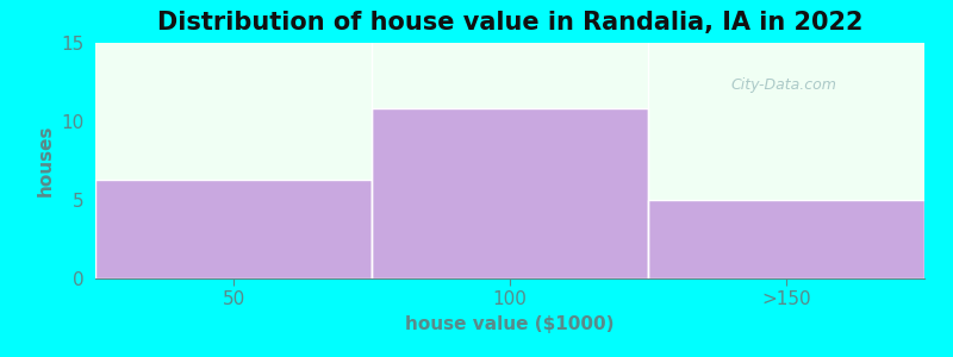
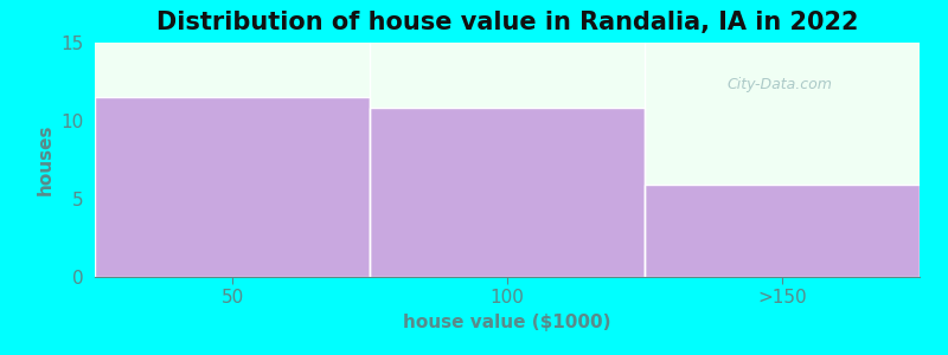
50: 6.3 -> 11.5
>150: 5.0 -> 5.9
